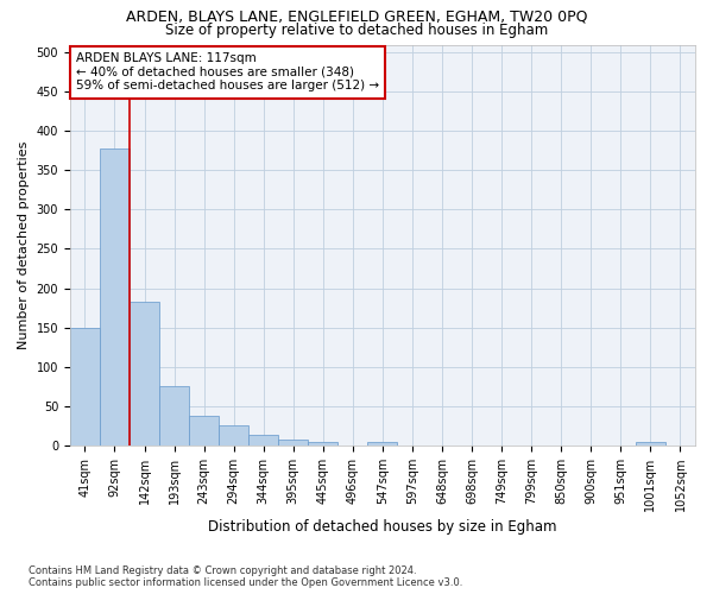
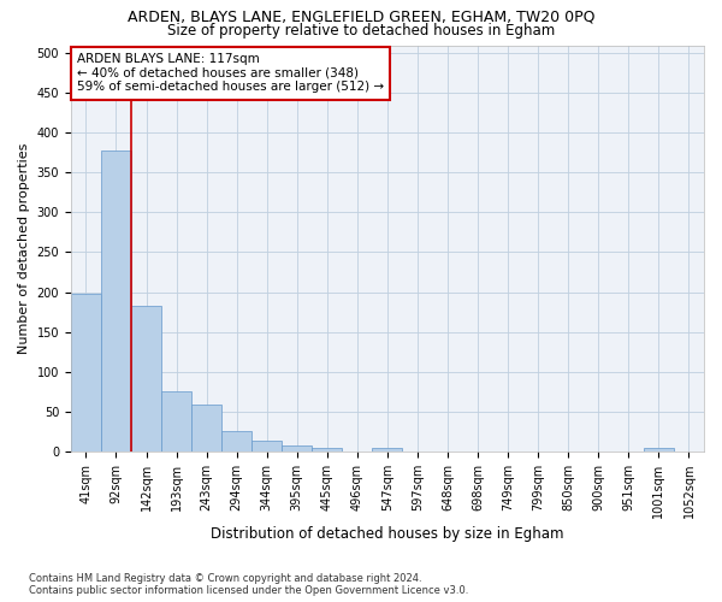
41sqm: 150 -> 198
243sqm: 38 -> 58
